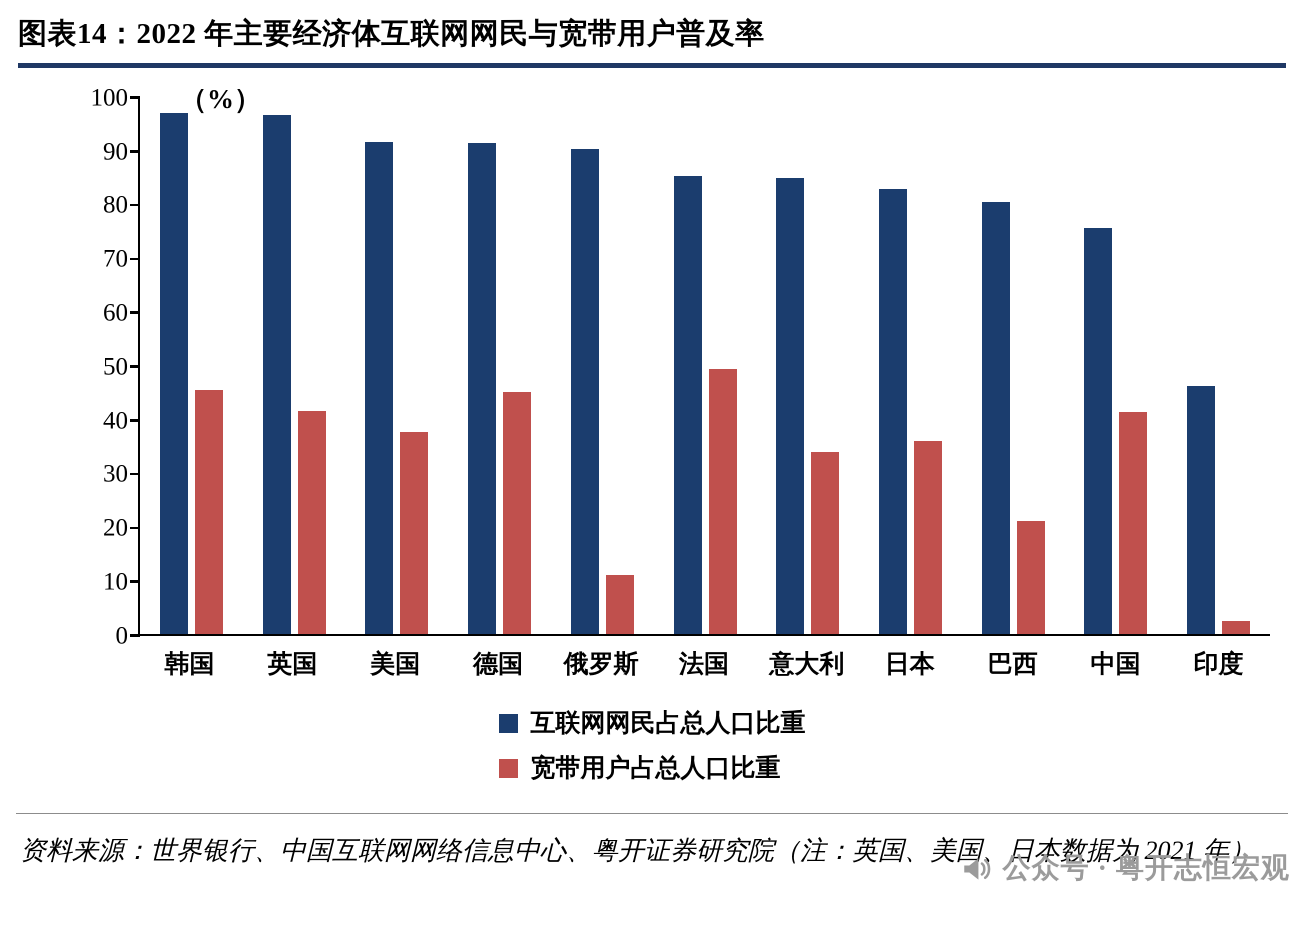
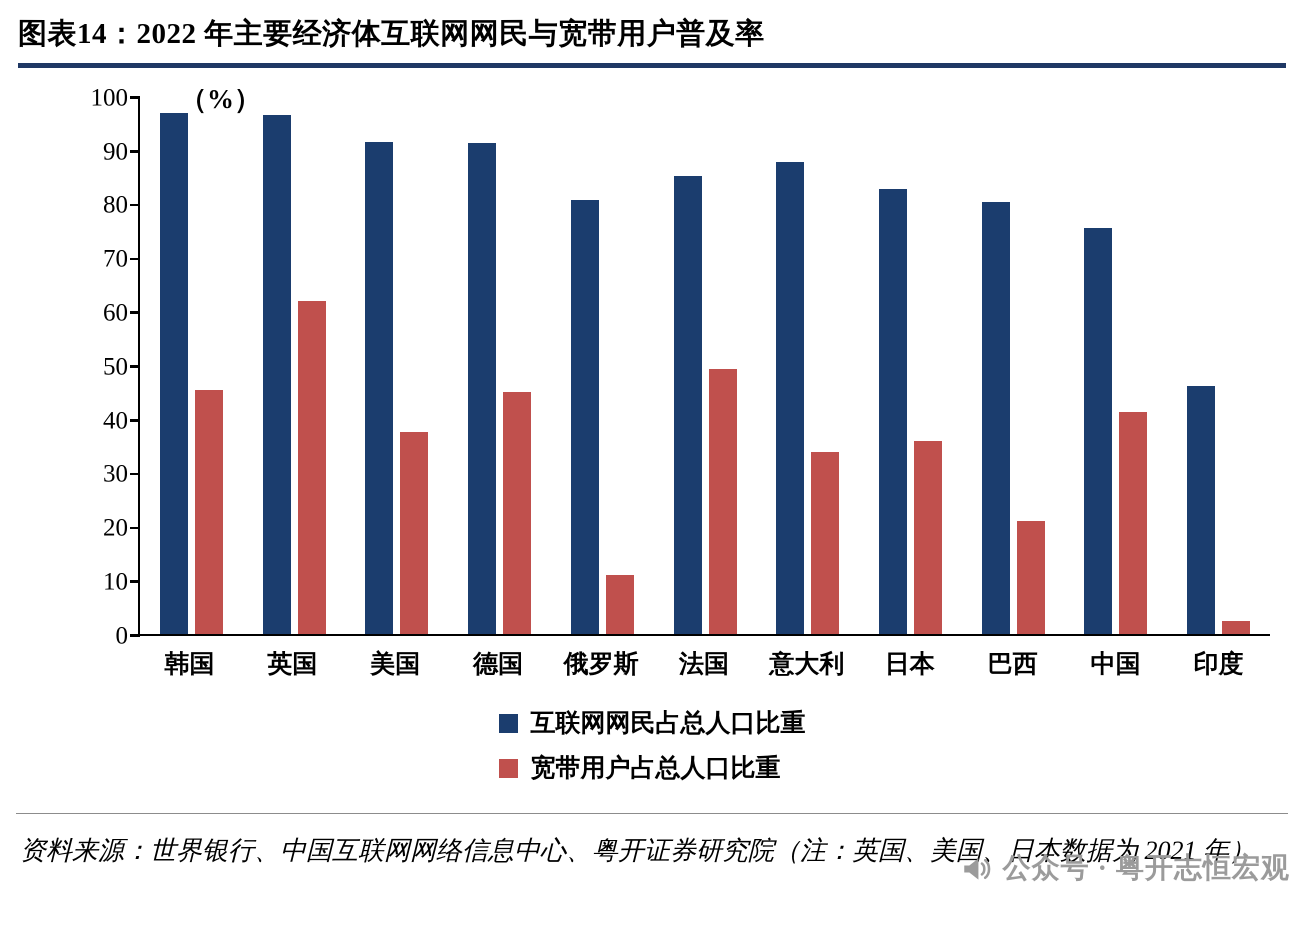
宽带用户占总人口比重/英国: 42 -> 62
互联网网民占总人口比重/俄罗斯: 90 -> 81
互联网网民占总人口比重/意大利: 85 -> 88
